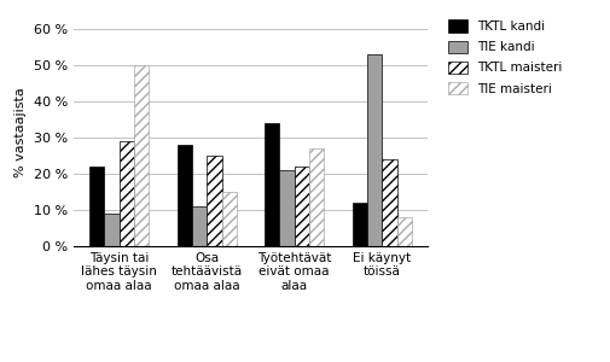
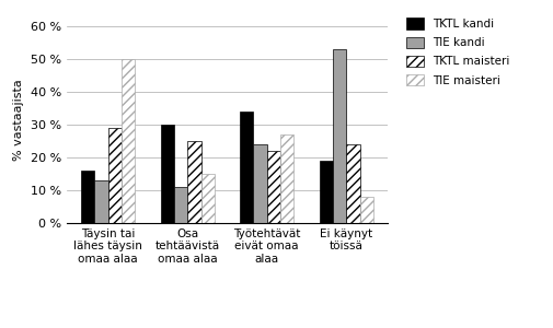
TKTL kandi/Täysin tai lähes täysin omaa alaa: 22 % -> 16 %
TIE kandi/Täysin tai lähes täysin omaa alaa: 9 % -> 13 %
TKTL kandi/Osa tehtäävistä omaa alaa: 28 % -> 30 %
TIE kandi/Työtehtävät eivät omaa alaa: 21 % -> 24 %
TKTL kandi/Ei käynyt töissä: 12 % -> 19 %
